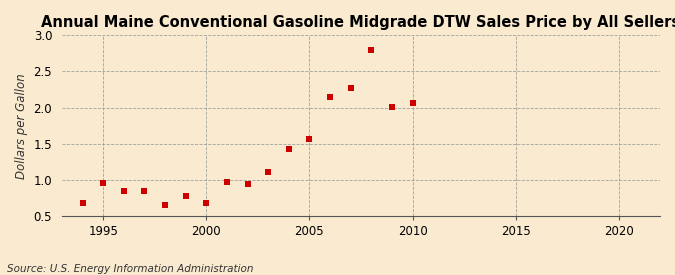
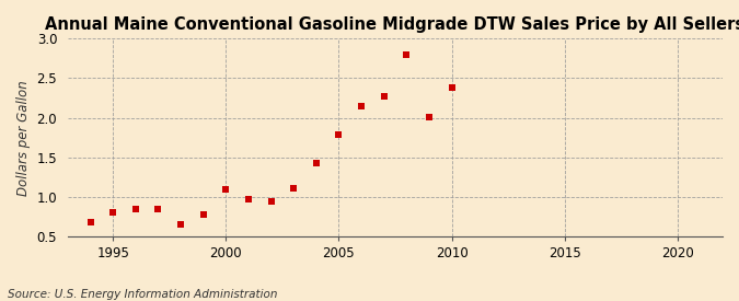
1995: 0.96 -> 0.80
2000: 0.68 -> 1.09
2005: 1.56 -> 1.78
2010: 2.06 -> 2.38
